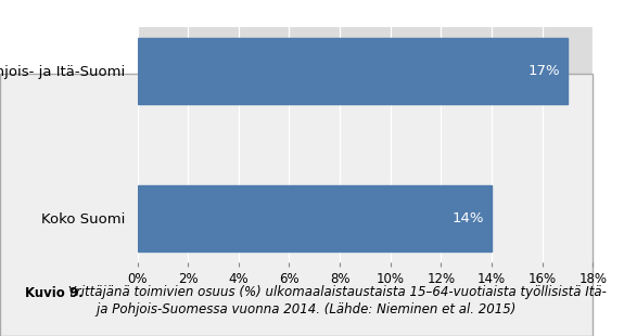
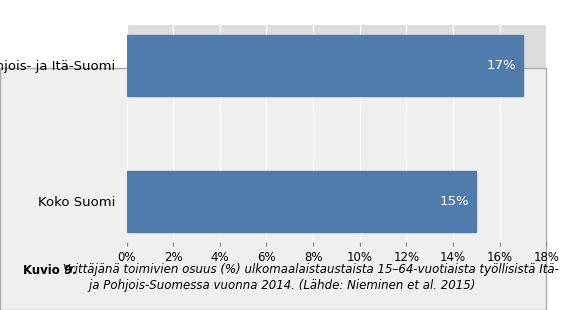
Koko Suomi: 14% -> 15%
